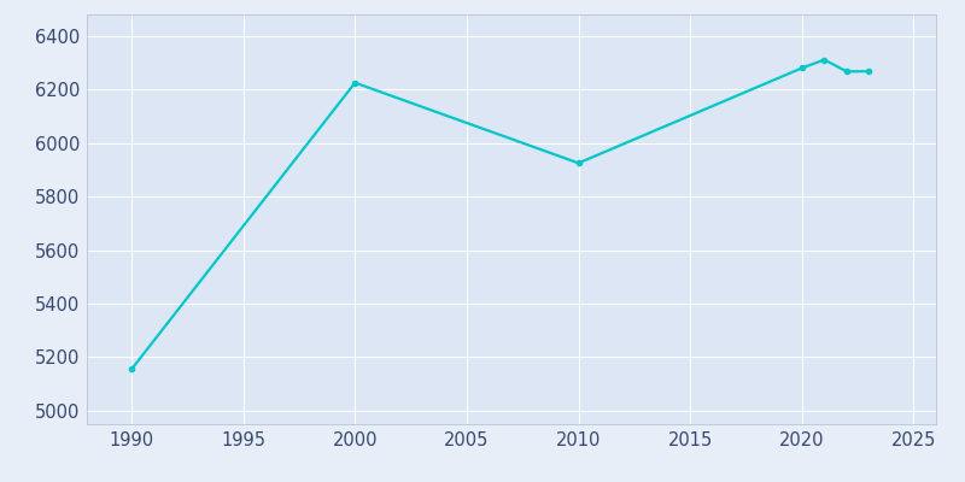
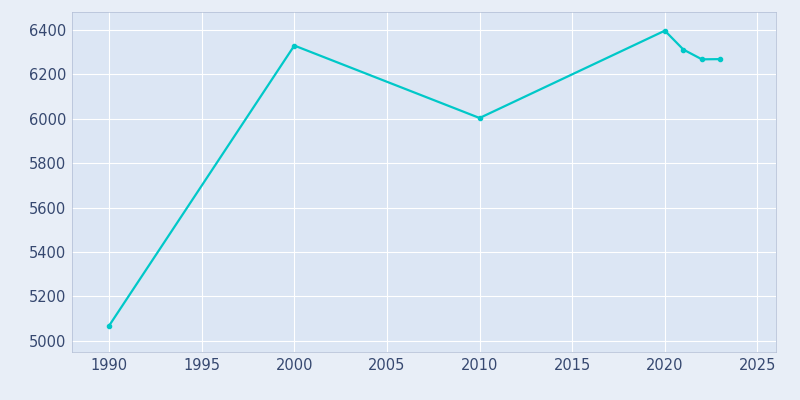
1990: 5155 -> 5068
2000: 6225 -> 6329
2010: 5925 -> 6003
2020: 6280 -> 6396
